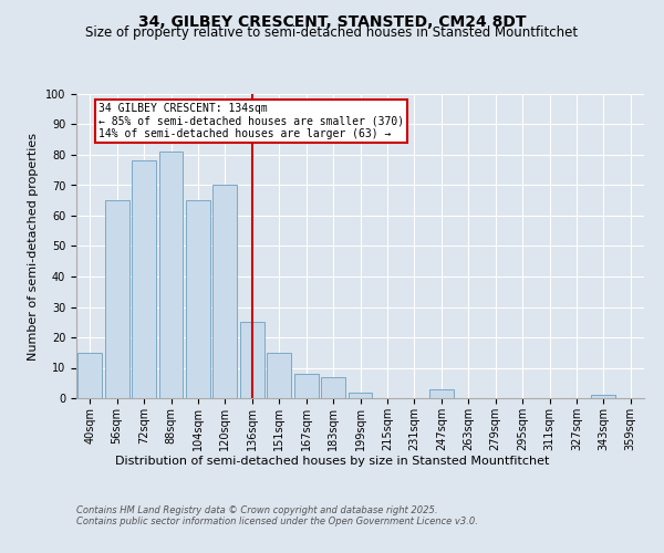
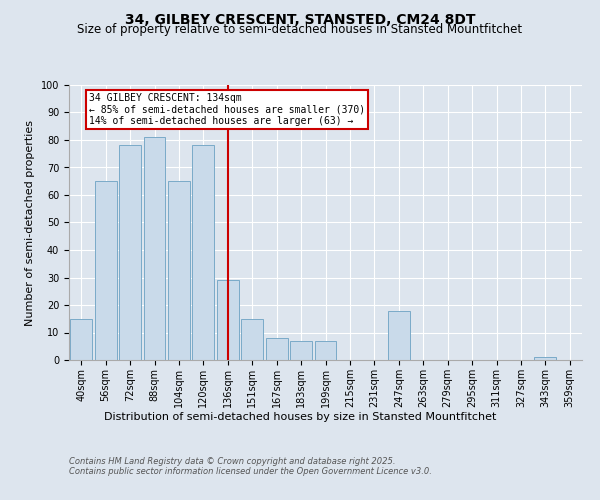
120sqm: 70 -> 78
136sqm: 25 -> 29
199sqm: 2 -> 7
247sqm: 3 -> 18
